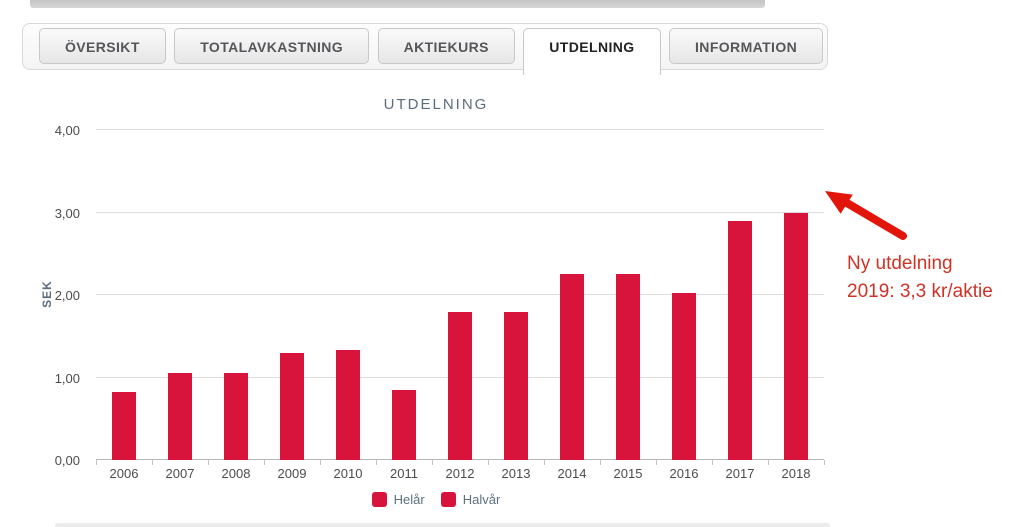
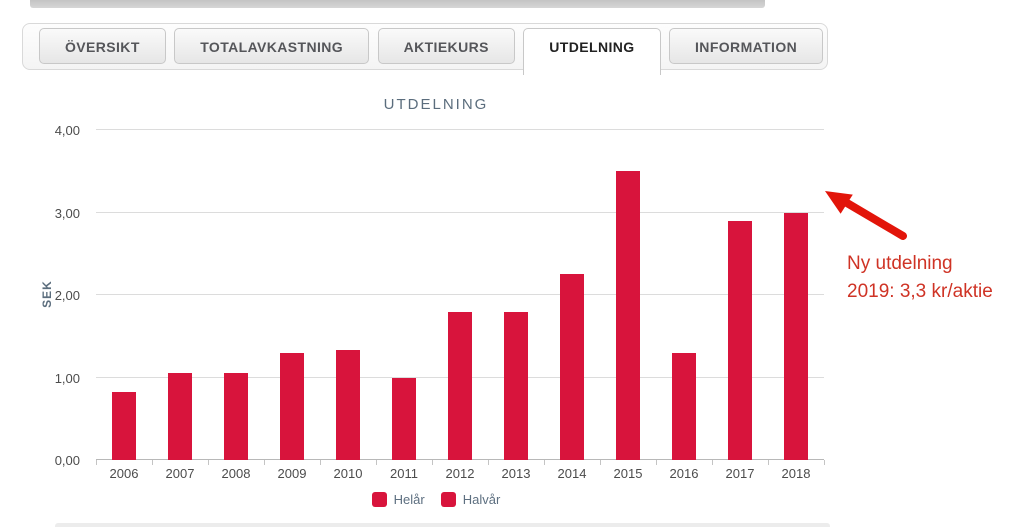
2011: 0,8 -> 1,0
2015: 2,2 -> 3,5
2016: 2,0 -> 1,3
